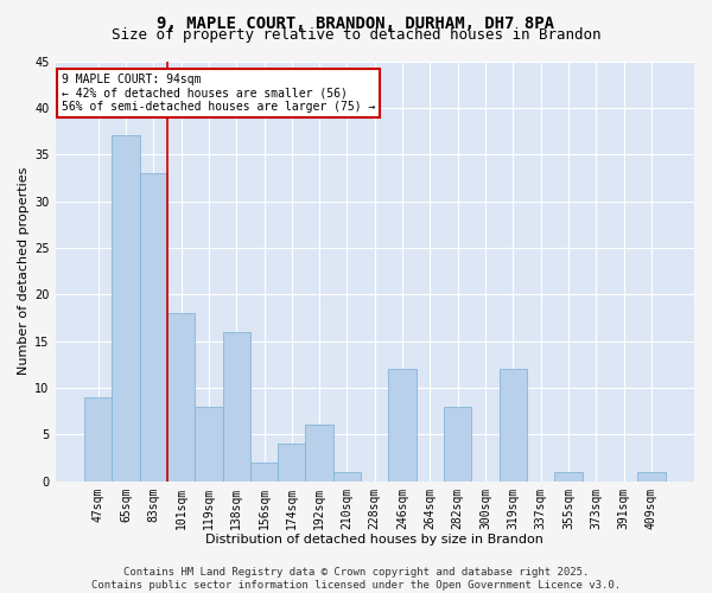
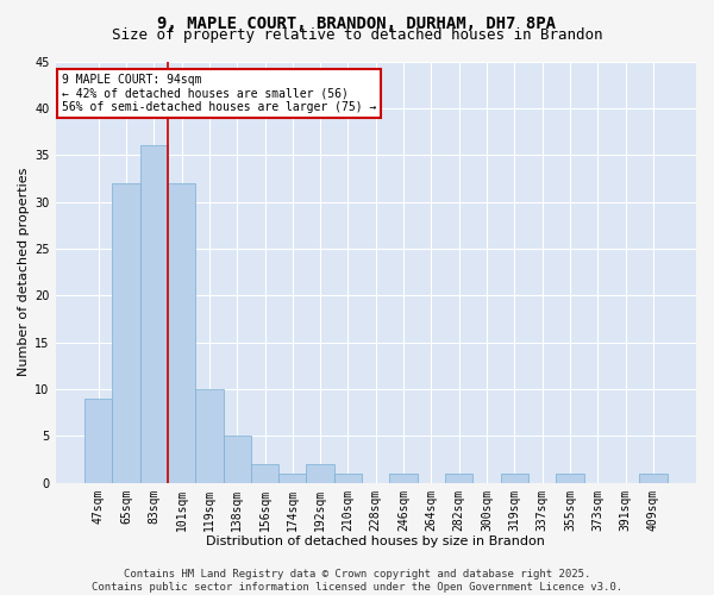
65sqm: 37 -> 32
83sqm: 33 -> 36
101sqm: 18 -> 32
119sqm: 8 -> 10
138sqm: 16 -> 5
174sqm: 4 -> 1
192sqm: 6 -> 2
246sqm: 12 -> 1
282sqm: 8 -> 1
319sqm: 12 -> 1
